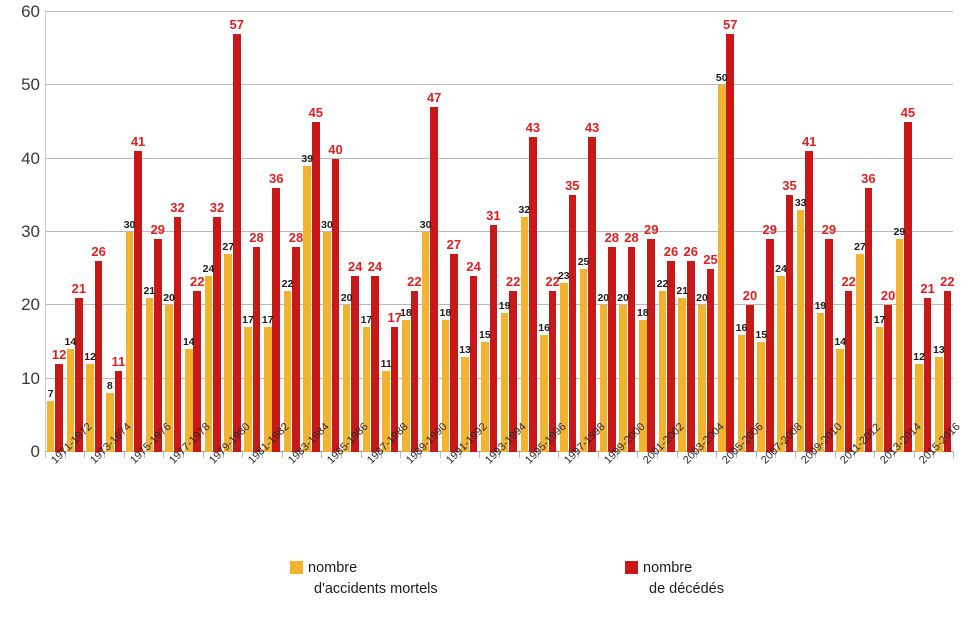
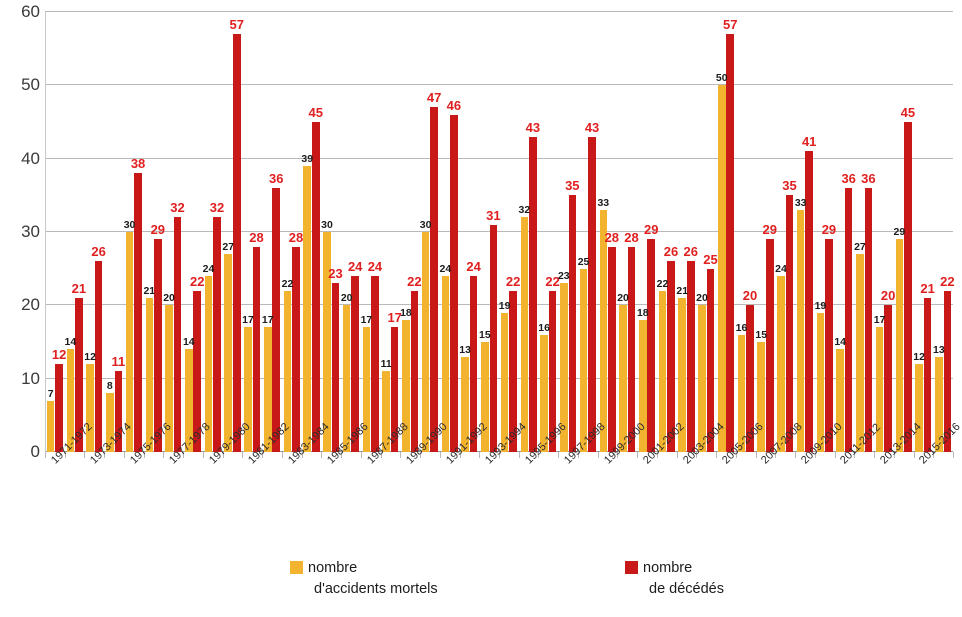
nombre de décédés/1975-1976: 41 -> 38
nombre de décédés/1985-1986: 40 -> 23
nombre d'accidents mortels/1991-1992: 18 -> 24
nombre de décédés/1991-1992: 27 -> 46
nombre d'accidents mortels/1999-2000: 20 -> 33
nombre de décédés/2011-2012: 22 -> 36
